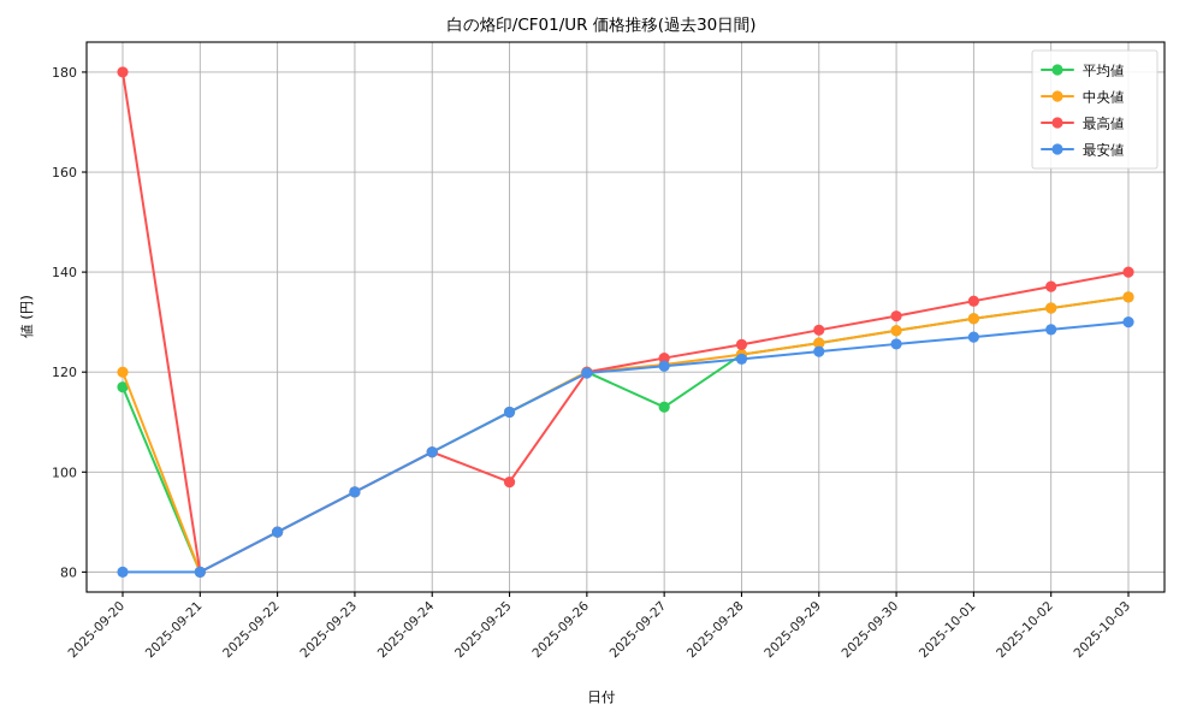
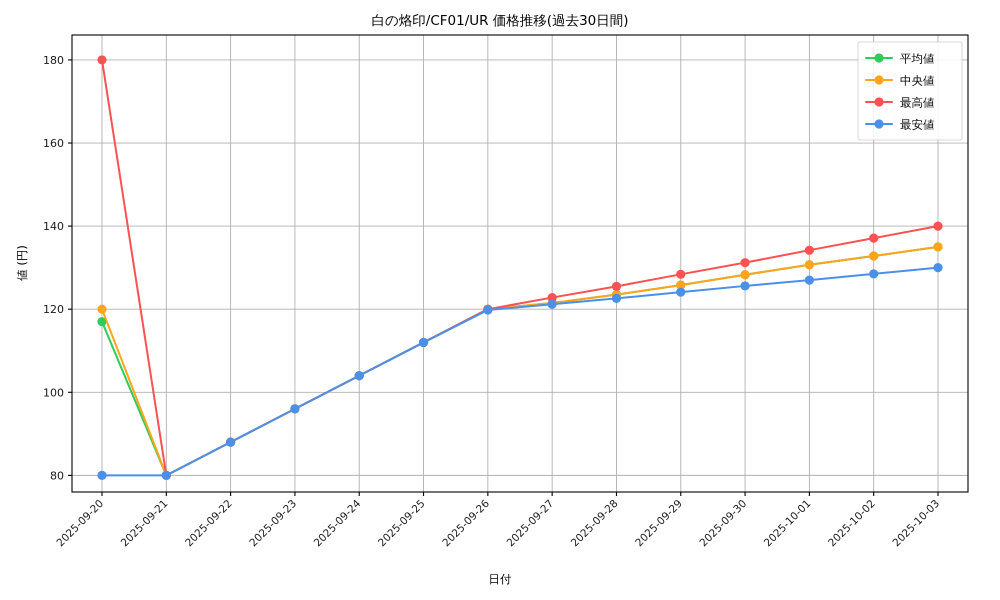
最高値/2025-09-25: 98 -> 112
平均値/2025-09-27: 113 -> 122
